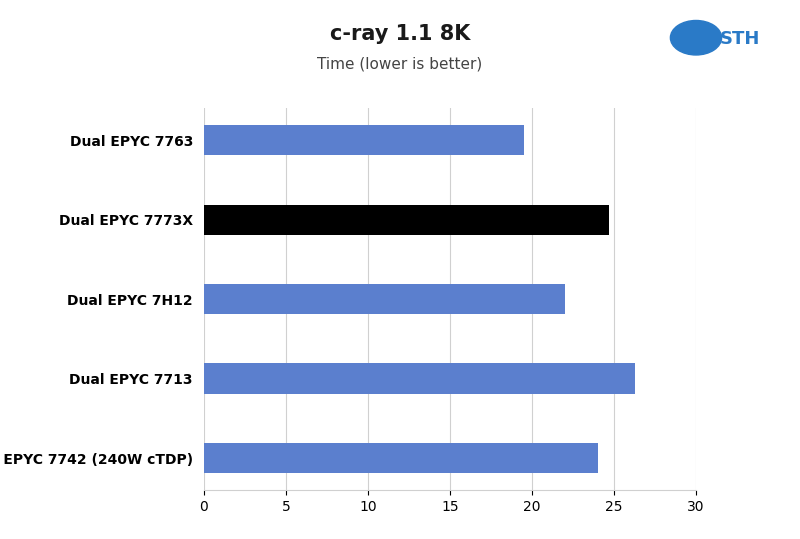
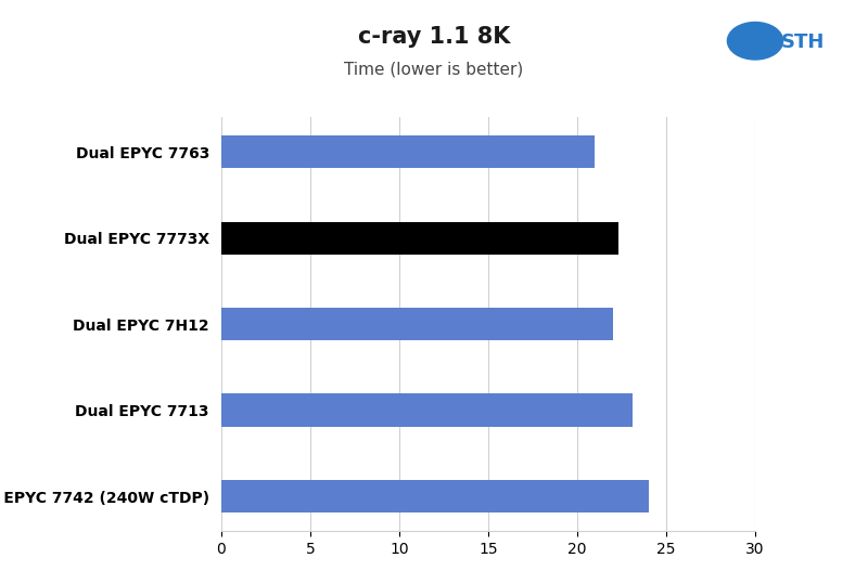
Dual EPYC 7763: 19.5 -> 21.0
Dual EPYC 7773X: 24.7 -> 22.3
Dual EPYC 7713: 26.3 -> 23.1
